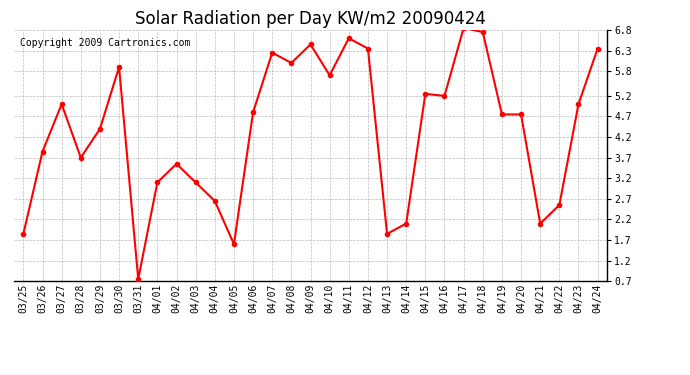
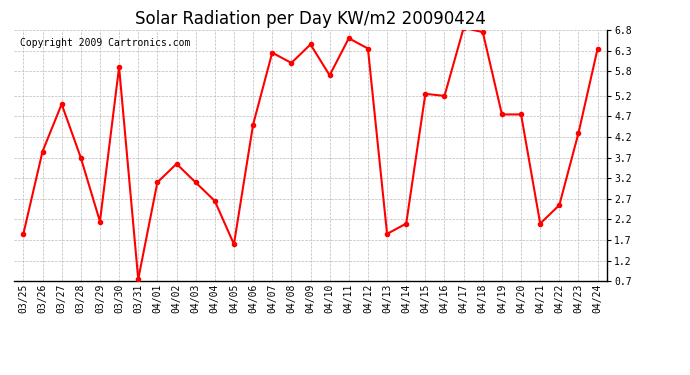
03/29: 4.40 -> 2.15
04/06: 4.80 -> 4.50
04/23: 5.00 -> 4.30
